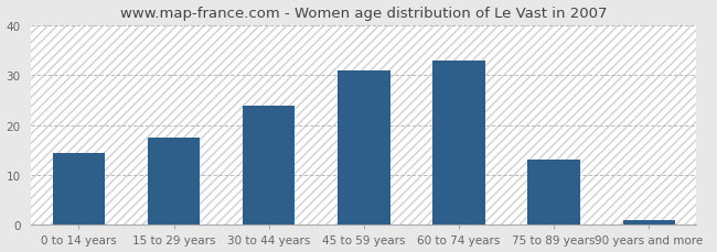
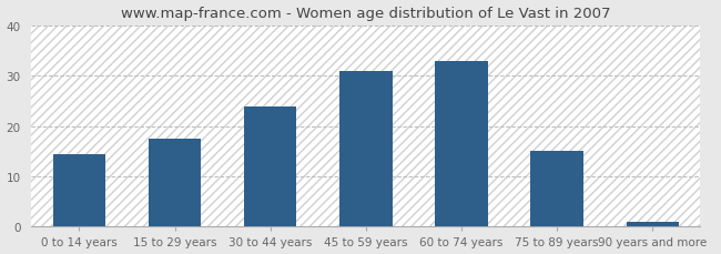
75 to 89 years: 13.0 -> 15.0
